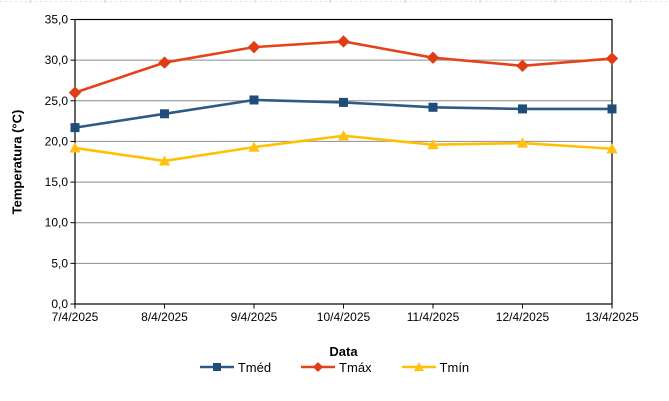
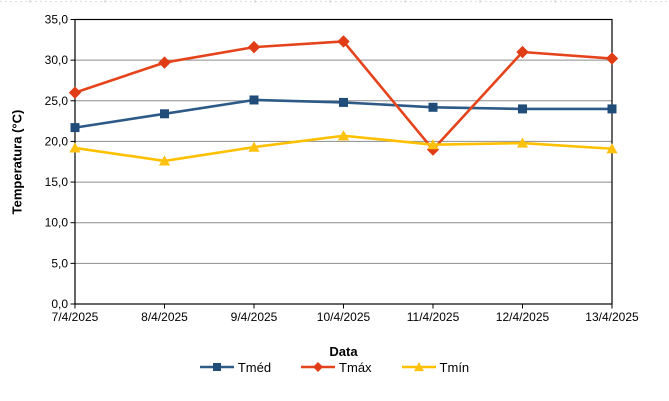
Tmáx/11/4/2025: 30 -> 19
Tmáx/12/4/2025: 29 -> 31
